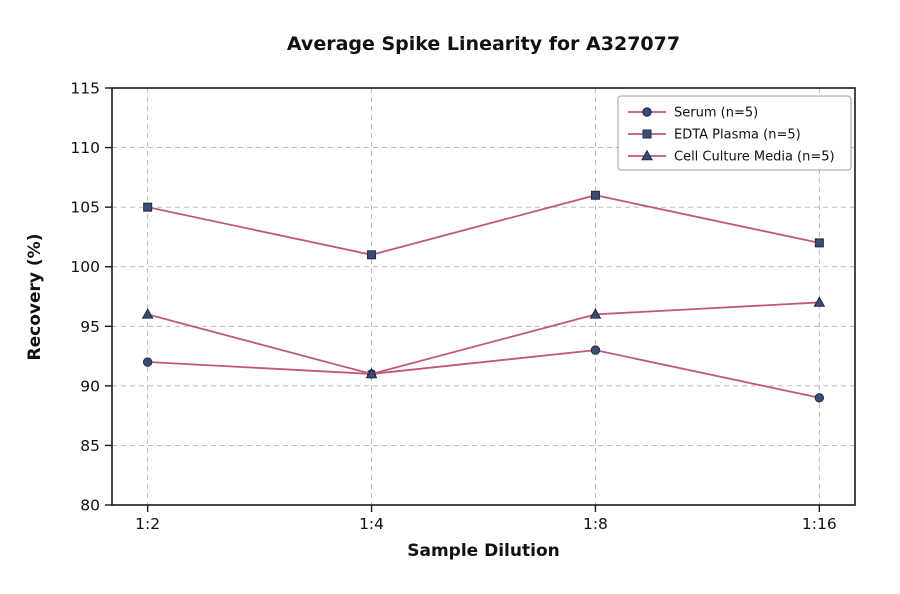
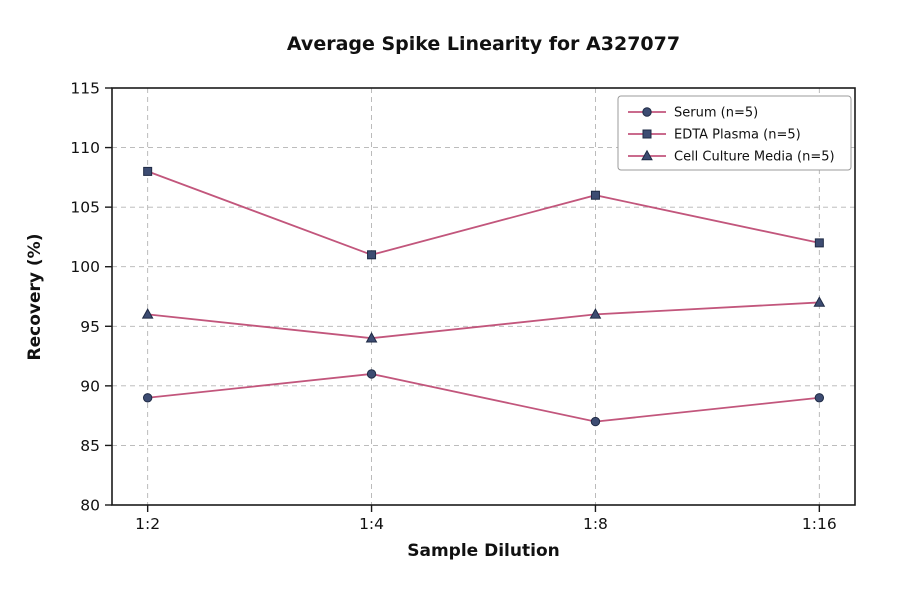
Serum (n=5)/1:2: 92 -> 89
EDTA Plasma (n=5)/1:2: 105 -> 108
Cell Culture Media (n=5)/1:4: 91 -> 94
Serum (n=5)/1:8: 93 -> 87
